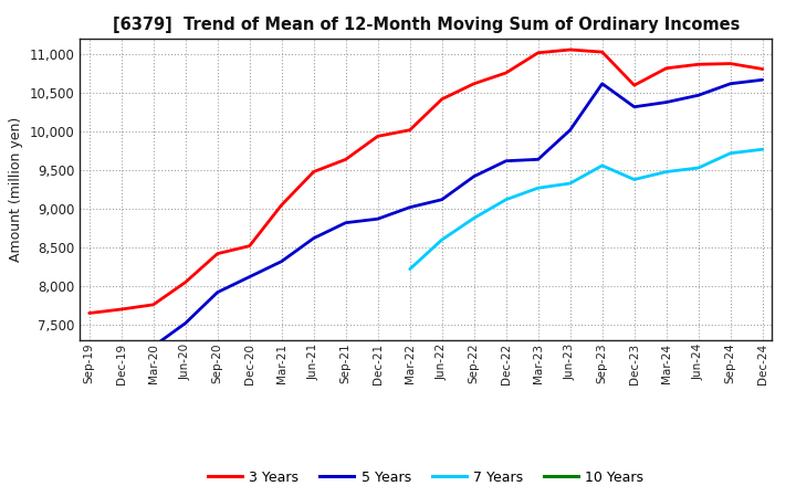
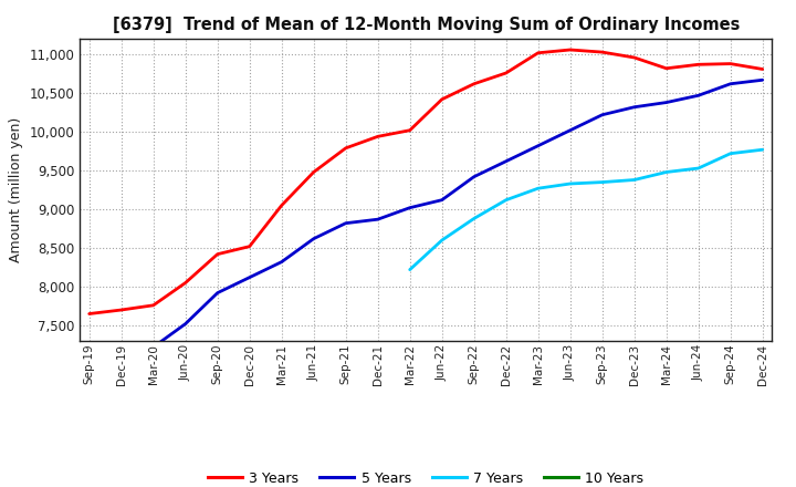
3 Years/Sep-21: 9,640 -> 9,790
5 Years/Mar-23: 9,640 -> 9,820
5 Years/Sep-23: 10,620 -> 10,220
7 Years/Sep-23: 9,560 -> 9,350
3 Years/Dec-23: 10,600 -> 10,960
